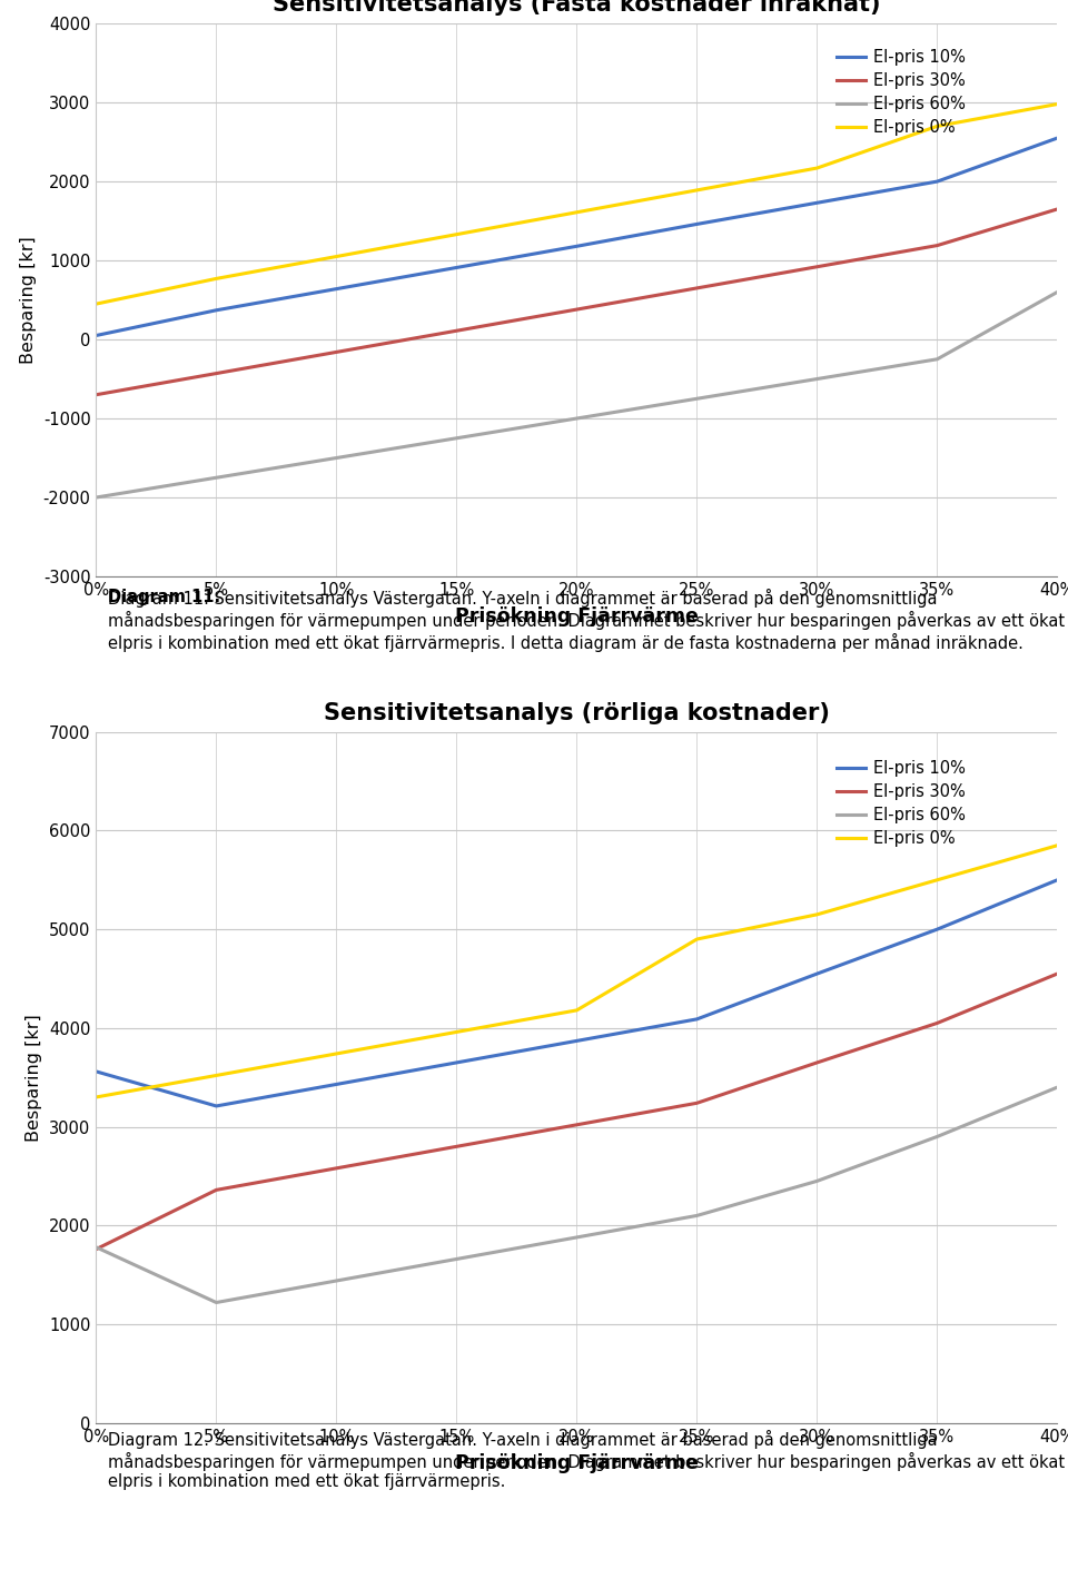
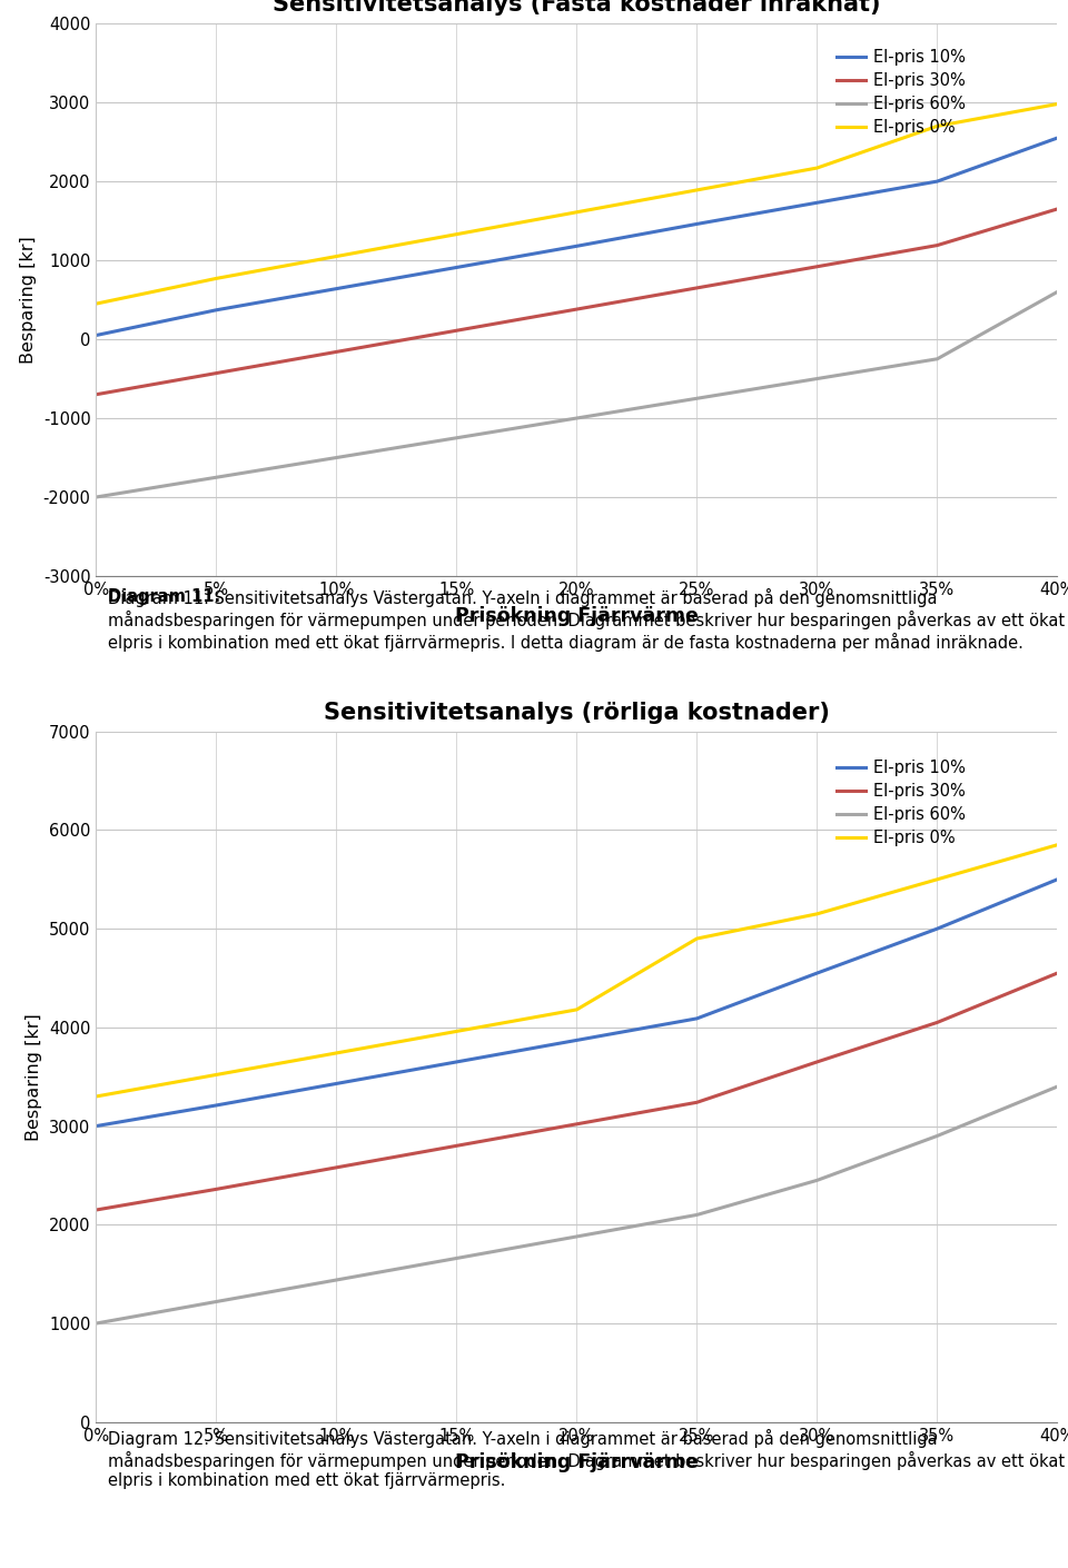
Sensitivitetsanalys (rörliga kostnader)/El-pris 10%/0%: 3560 -> 3000
Sensitivitetsanalys (rörliga kostnader)/El-pris 30%/0%: 1760 -> 2150
Sensitivitetsanalys (rörliga kostnader)/El-pris 60%/0%: 1780 -> 1000
